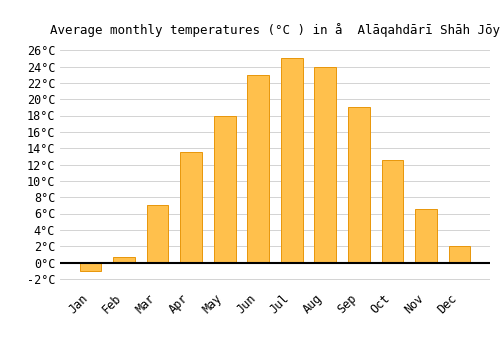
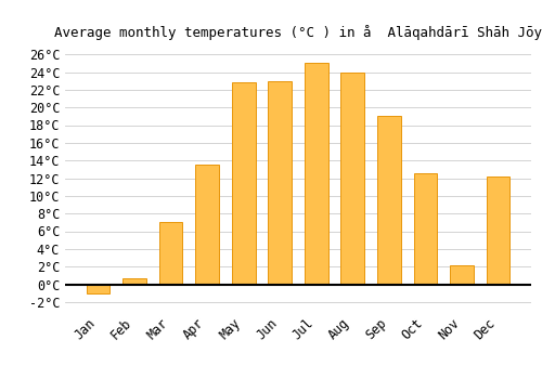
May: 18.0°C -> 22.8°C
Nov: 6.5°C -> 2.2°C
Dec: 2.0°C -> 12.2°C
